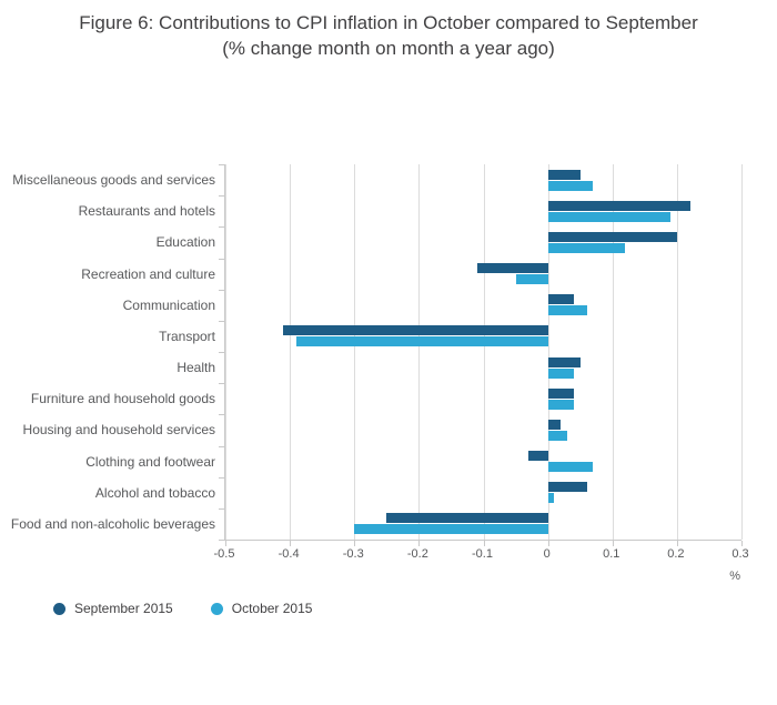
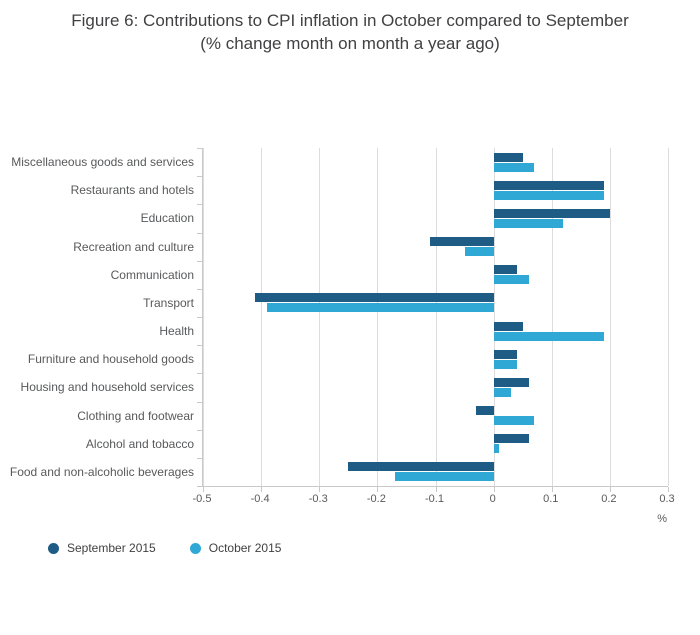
September 2015/Restaurants and hotels: 0.22 -> 0.19
October 2015/Health: 0.04 -> 0.19
September 2015/Housing and household services: 0.02 -> 0.06
October 2015/Food and non-alcoholic beverages: -0.30 -> -0.17
